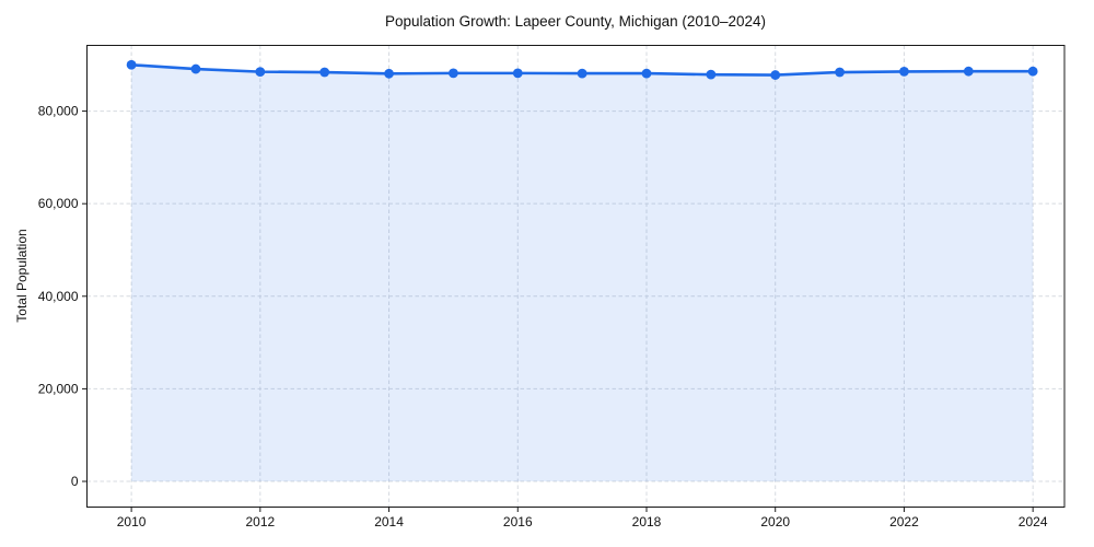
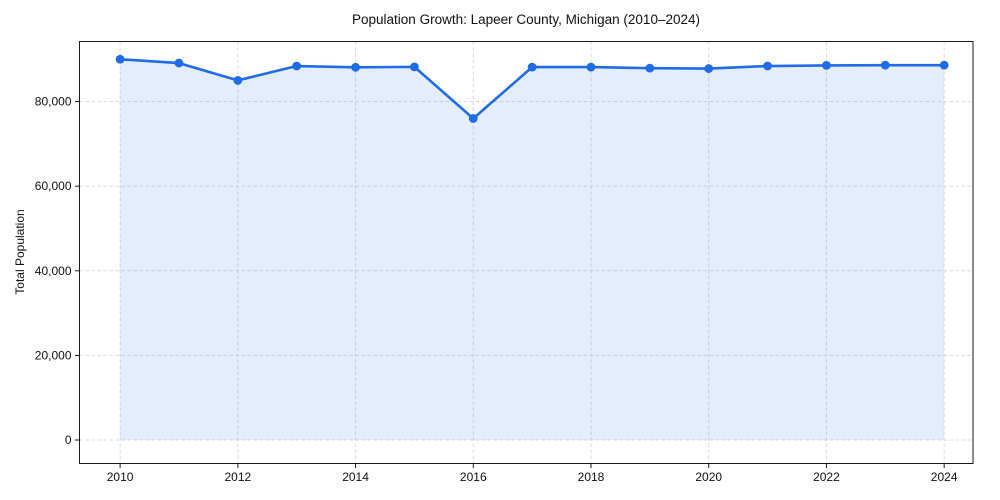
2012: 88000 -> 85000
2016: 88000 -> 76000
